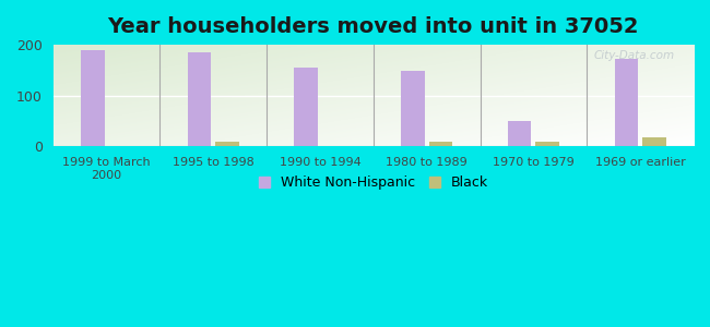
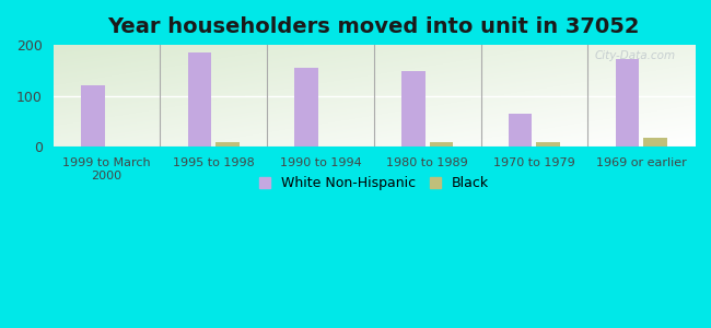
White Non-Hispanic/1999 to March 2000: 190 -> 120
White Non-Hispanic/1970 to 1979: 50 -> 65
